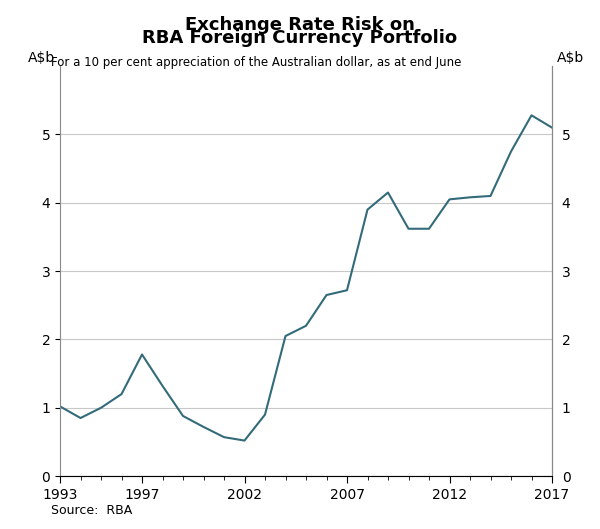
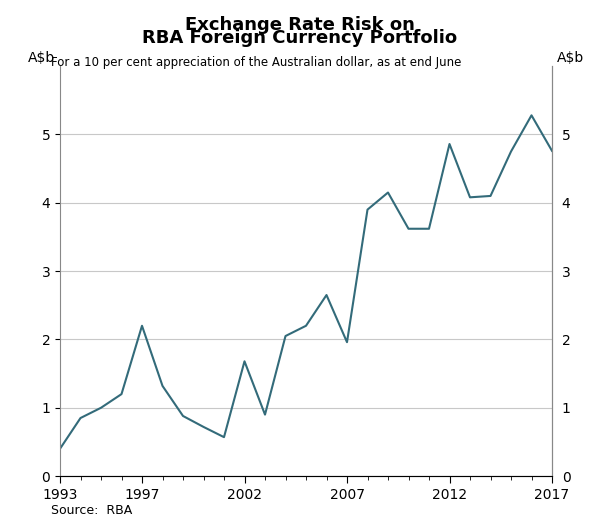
1993: 1.02 -> 0.40
1997: 1.78 -> 2.20
2002: 0.52 -> 1.68
2007: 2.72 -> 1.96
2012: 4.05 -> 4.86
2017: 5.10 -> 4.76
